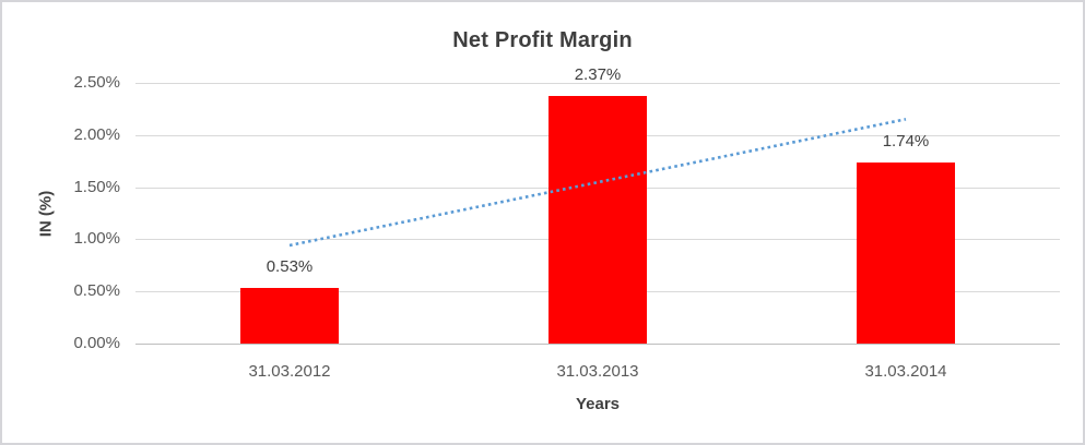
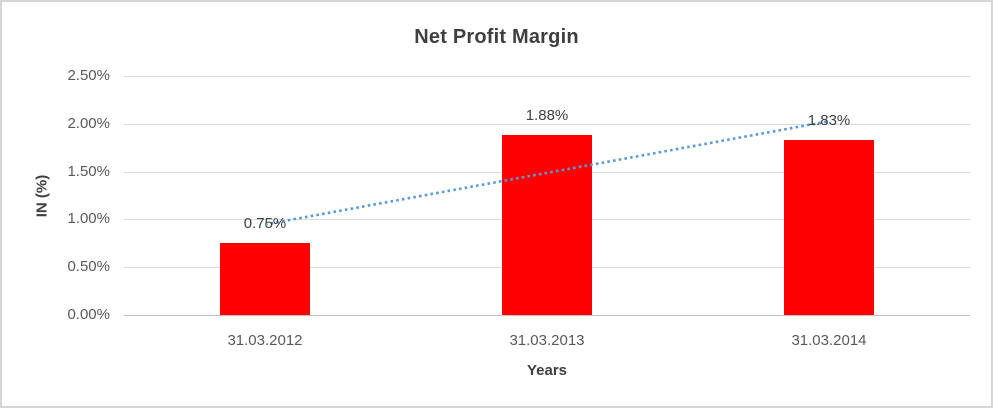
31.03.2012: 0.53% -> 0.75%
31.03.2013: 2.37% -> 1.88%
31.03.2014: 1.74% -> 1.83%
